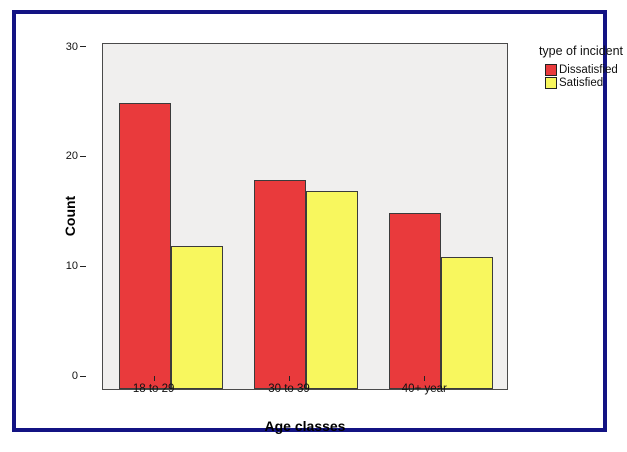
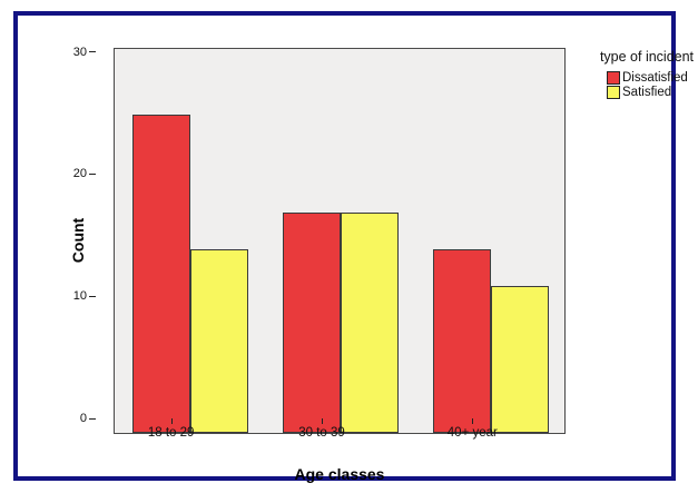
Satisfied/18 to 29: 13 -> 15
Dissatisfied/30 to 39: 19 -> 18
Dissatisfied/40+ year: 16 -> 15
